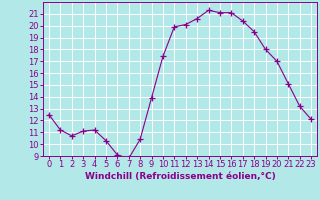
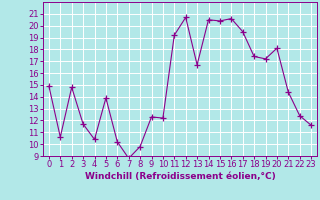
0: 12.5 -> 14.9
1: 11.2 -> 10.6
2: 10.7 -> 14.8
3: 11.1 -> 11.7
4: 11.2 -> 10.4
5: 10.3 -> 13.9
6: 9.1 -> 10.2
8: 10.4 -> 9.8
9: 13.9 -> 12.3
10: 17.4 -> 12.2
11: 19.9 -> 19.2
12: 20.1 -> 20.7
13: 20.6 -> 16.7
14: 21.3 -> 20.5
15: 21.1 -> 20.4
16: 21.1 -> 20.6
17: 20.4 -> 19.5
18: 19.5 -> 17.4
19: 18.0 -> 17.2
20: 17.0 -> 18.1
21: 15.1 -> 14.4
22: 13.2 -> 12.4
23: 12.1 -> 11.6
